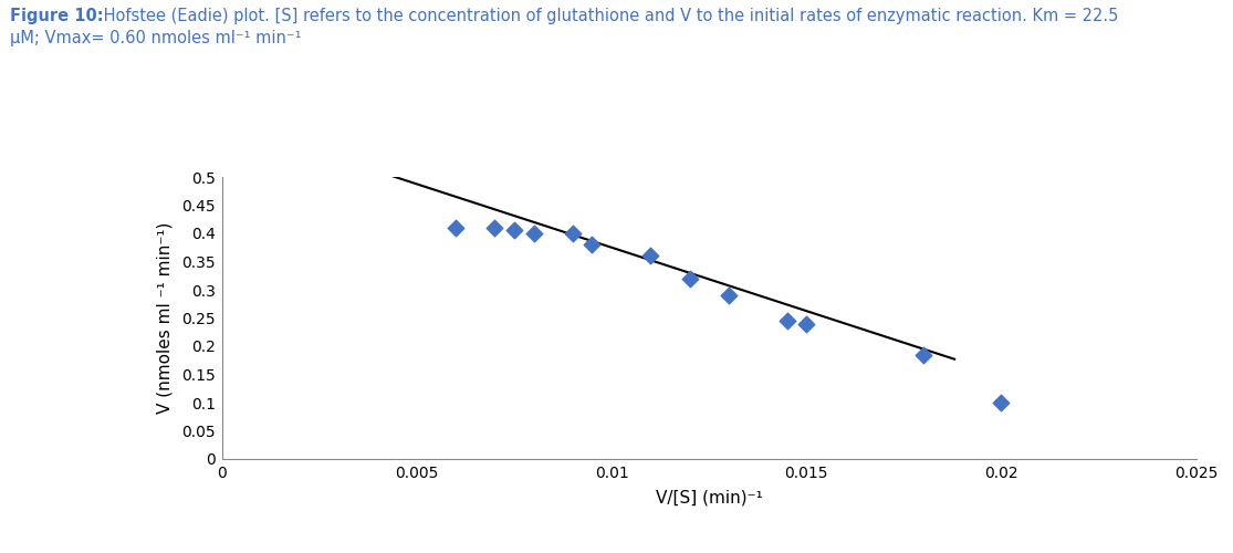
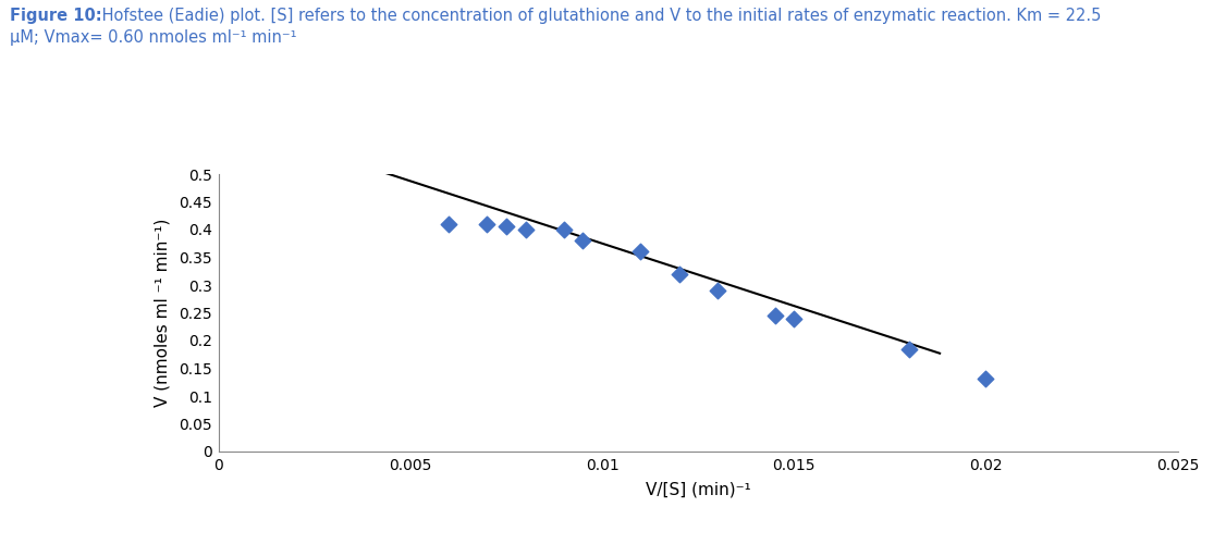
0.02: 0.100 -> 0.132
